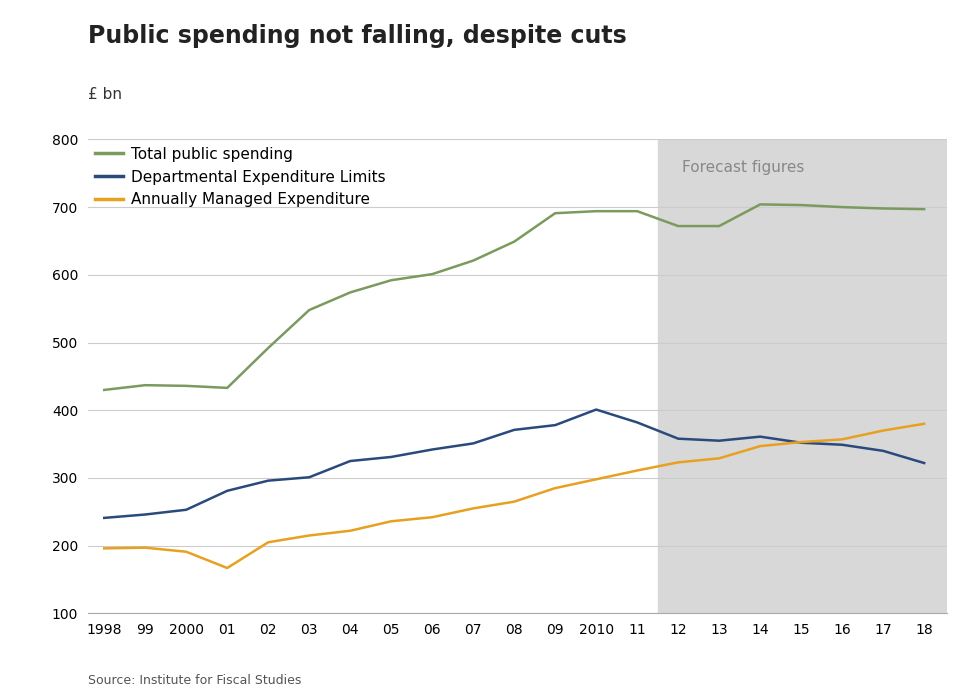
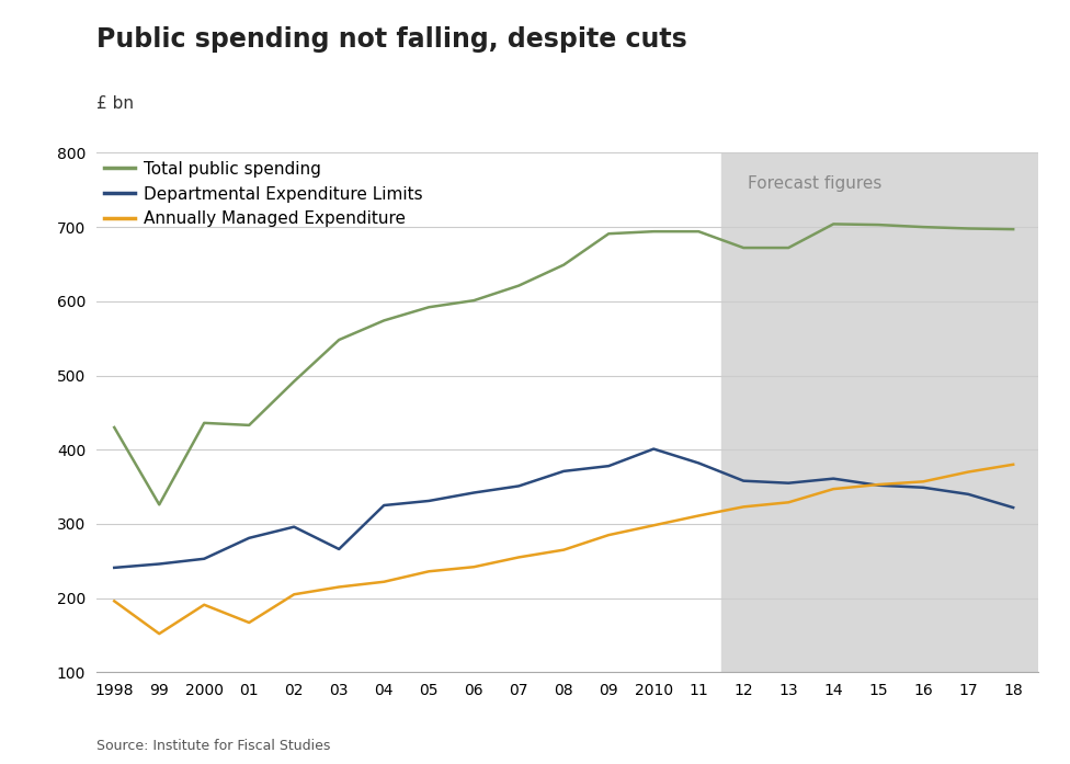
Total public spending/99: 437 -> 326
Annually Managed Expenditure/99: 197 -> 152
Departmental Expenditure Limits/03: 301 -> 266
